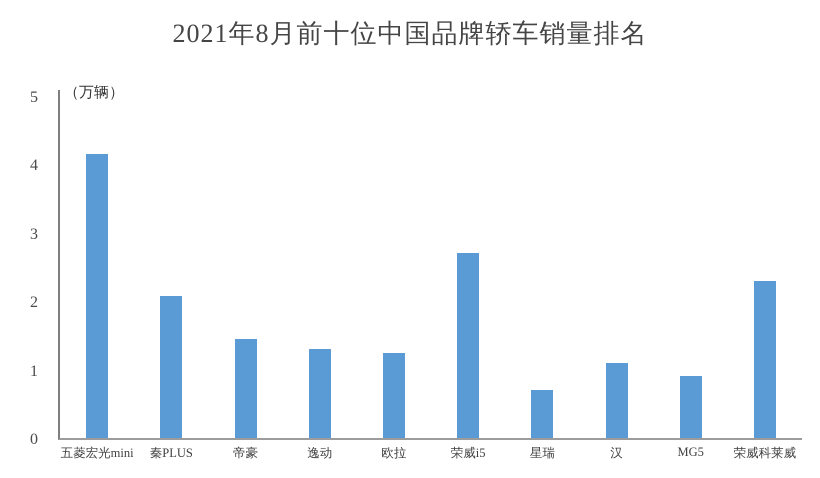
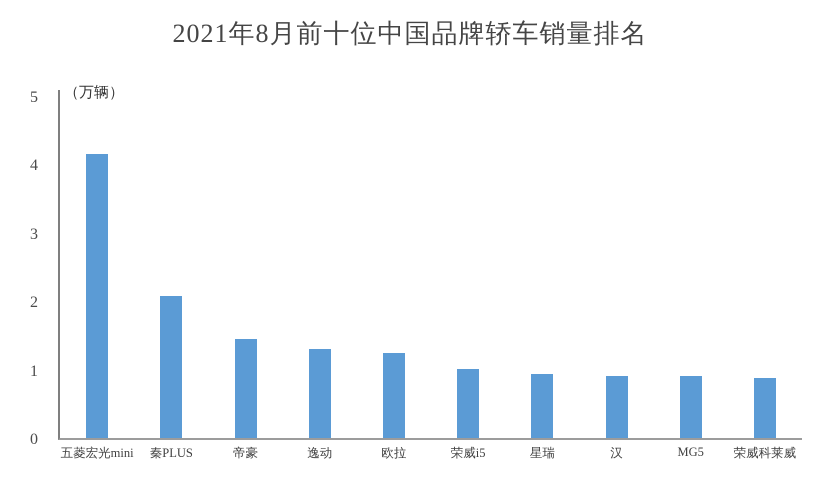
荣威i5: 2.7 -> 1.0
星瑞: 0.7 -> 0.9
汉: 1.1 -> 0.9
荣威科莱威: 2.3 -> 0.9
